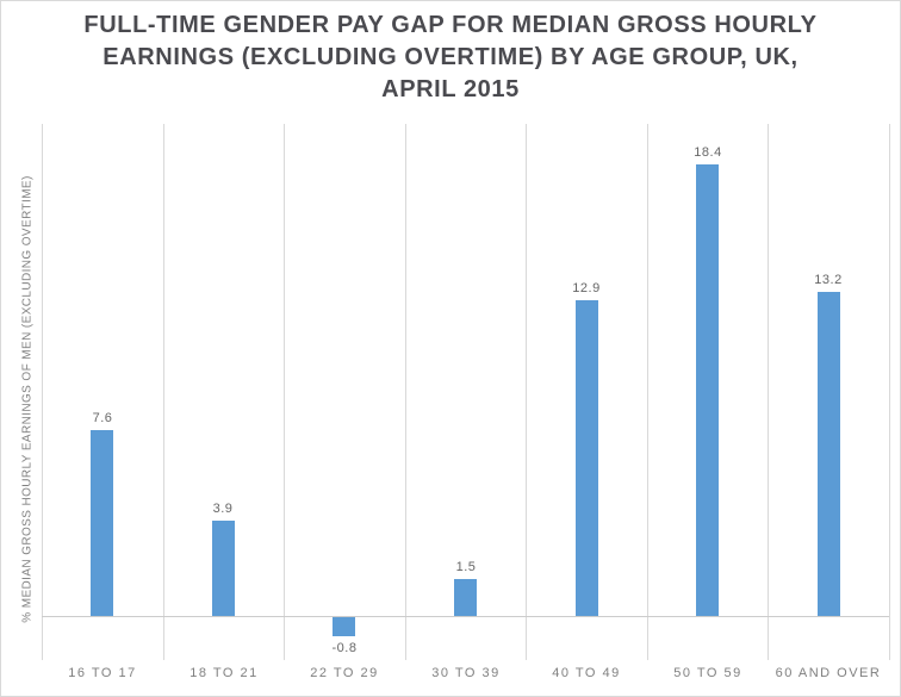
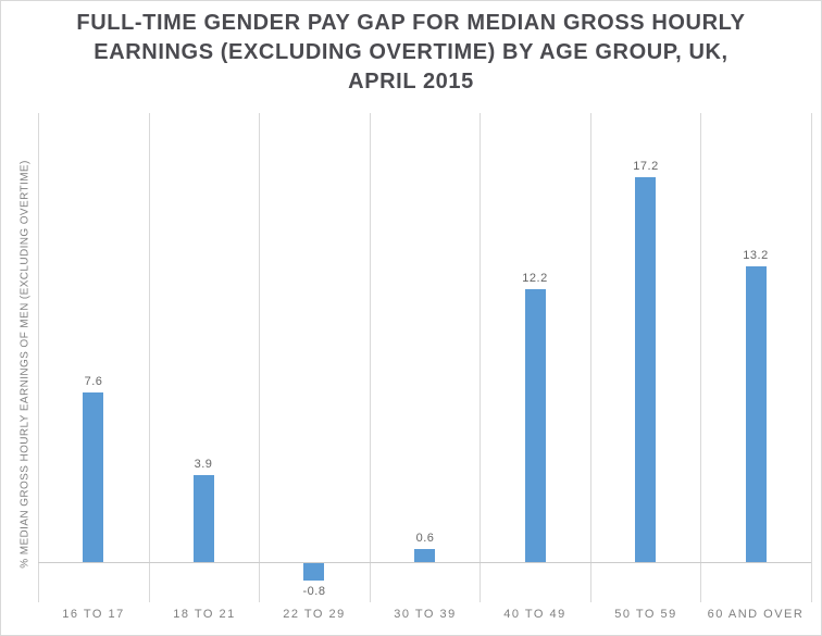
30 TO 39: 1.5 -> 0.6
40 TO 49: 12.9 -> 12.2
50 TO 59: 18.4 -> 17.2
